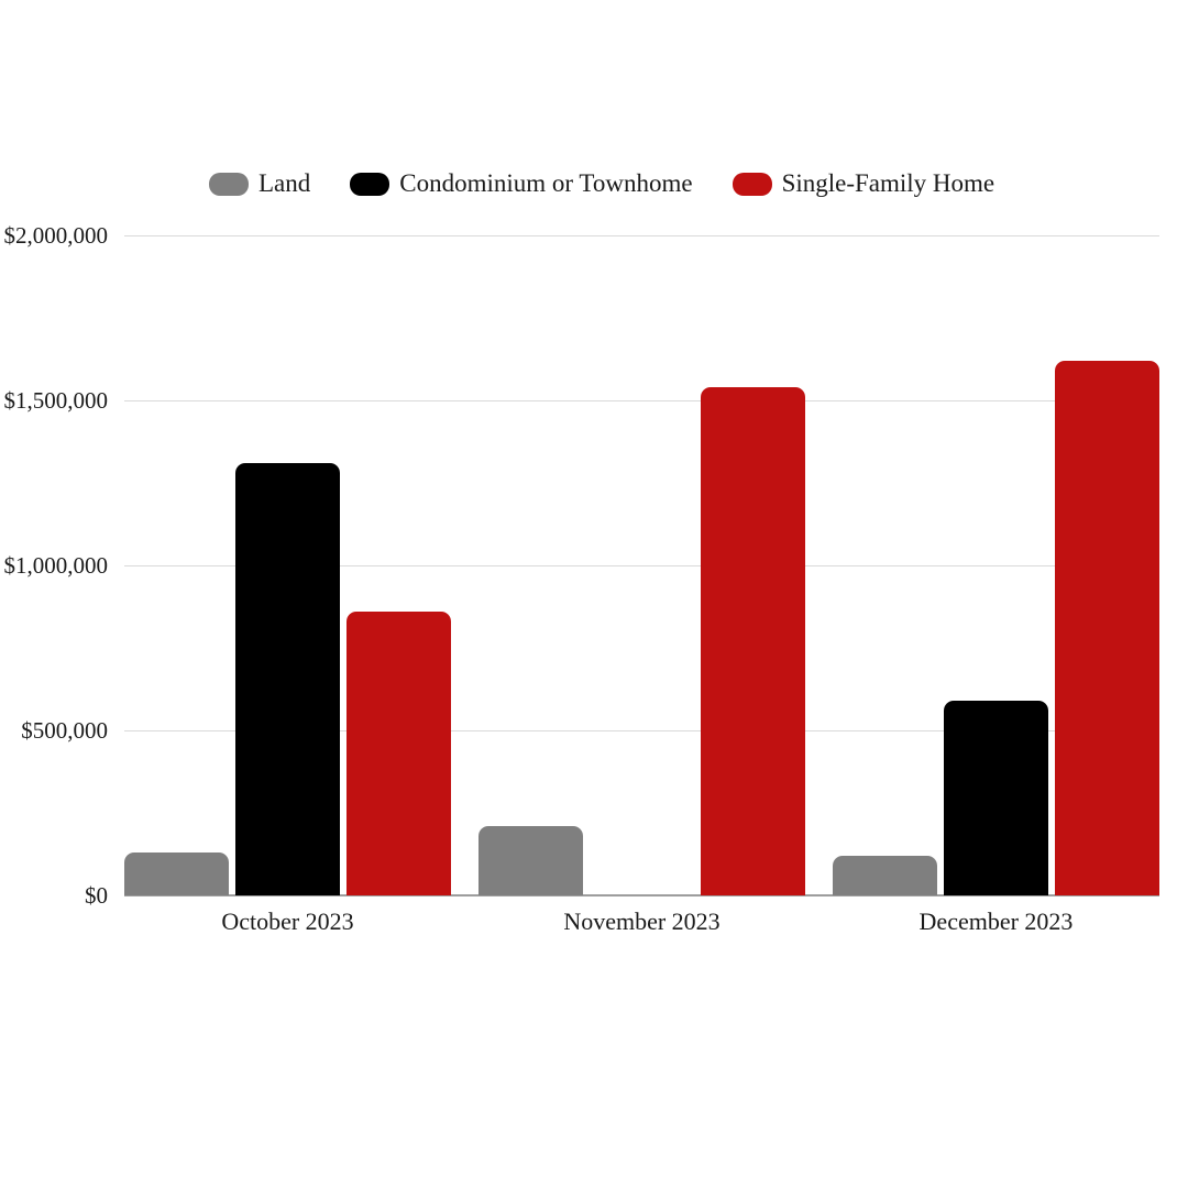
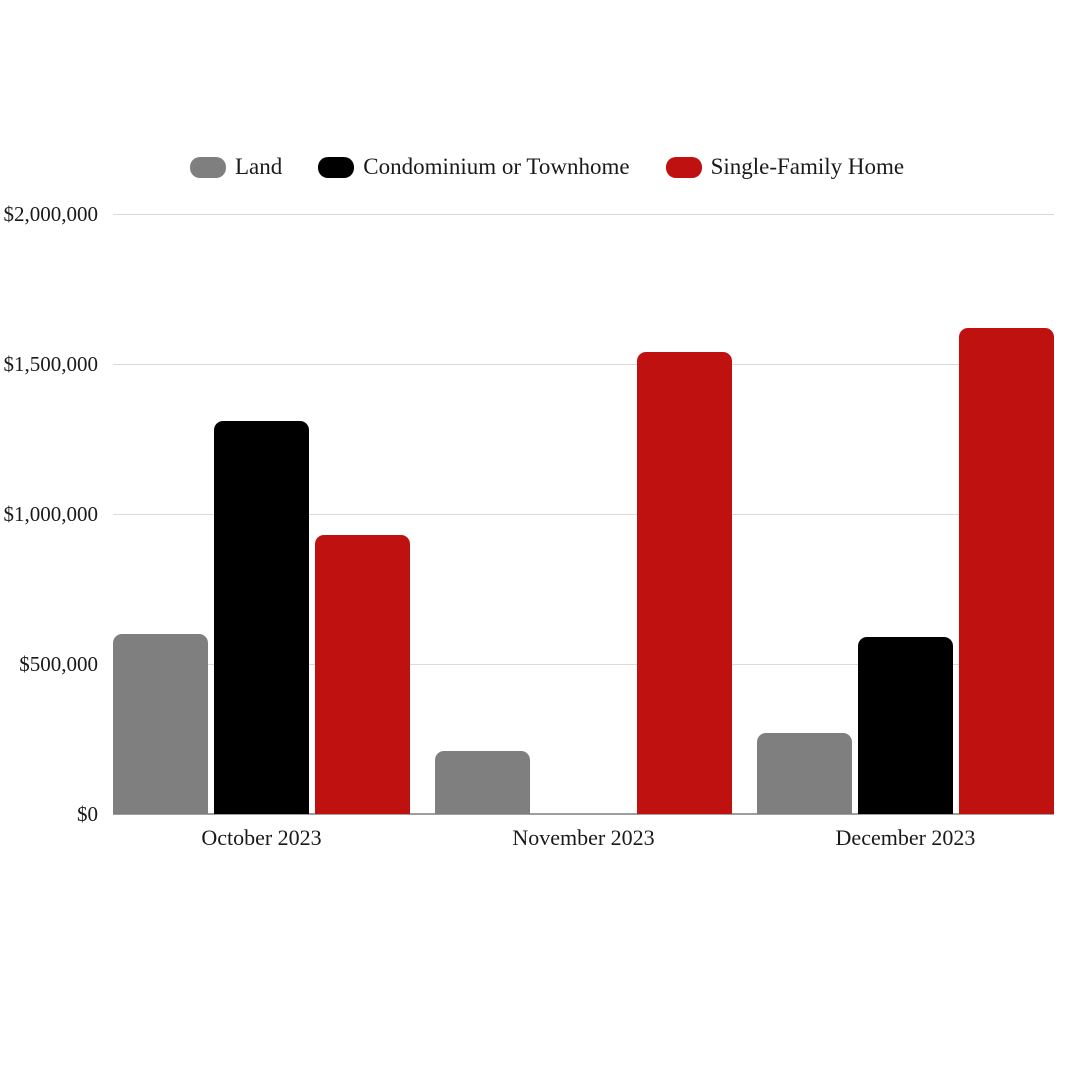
Land/October 2023: $130000 -> $600000
Single-Family Home/October 2023: $860000 -> $930000
Land/December 2023: $120000 -> $270000
